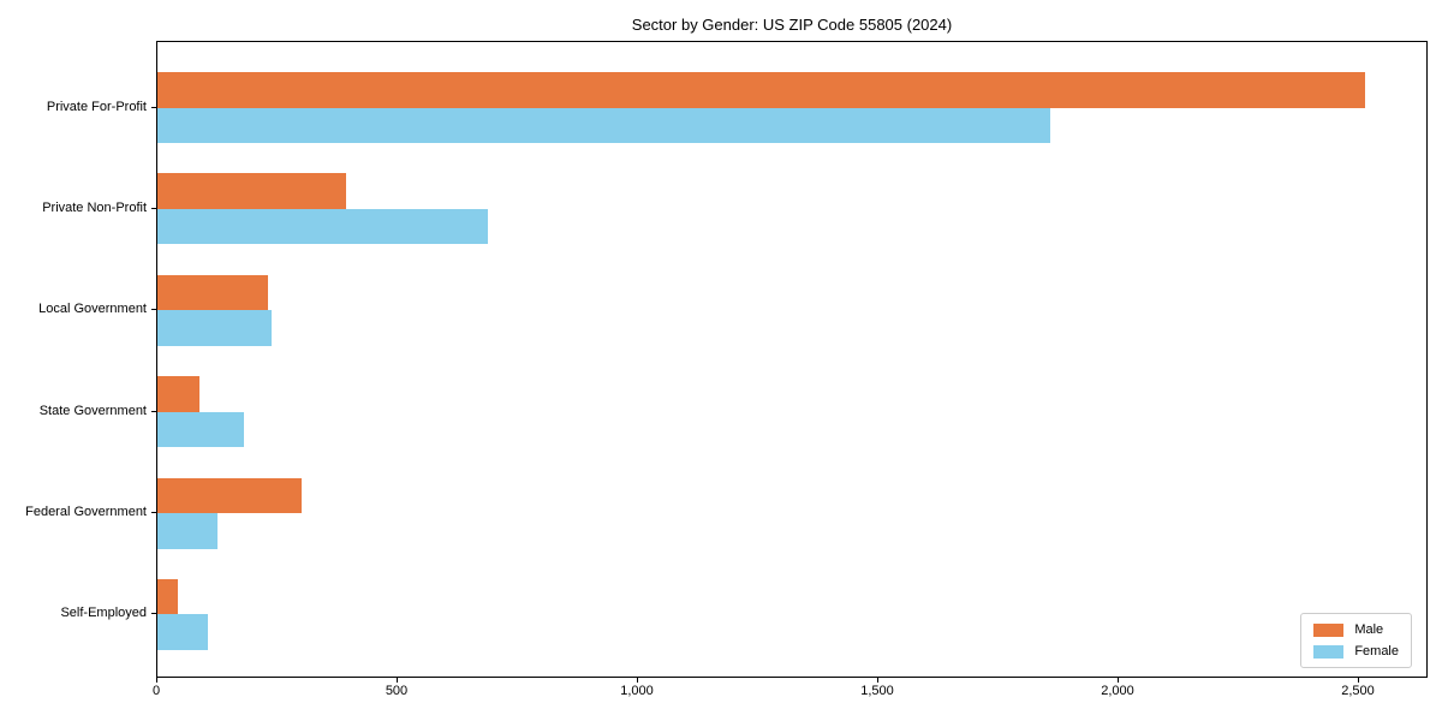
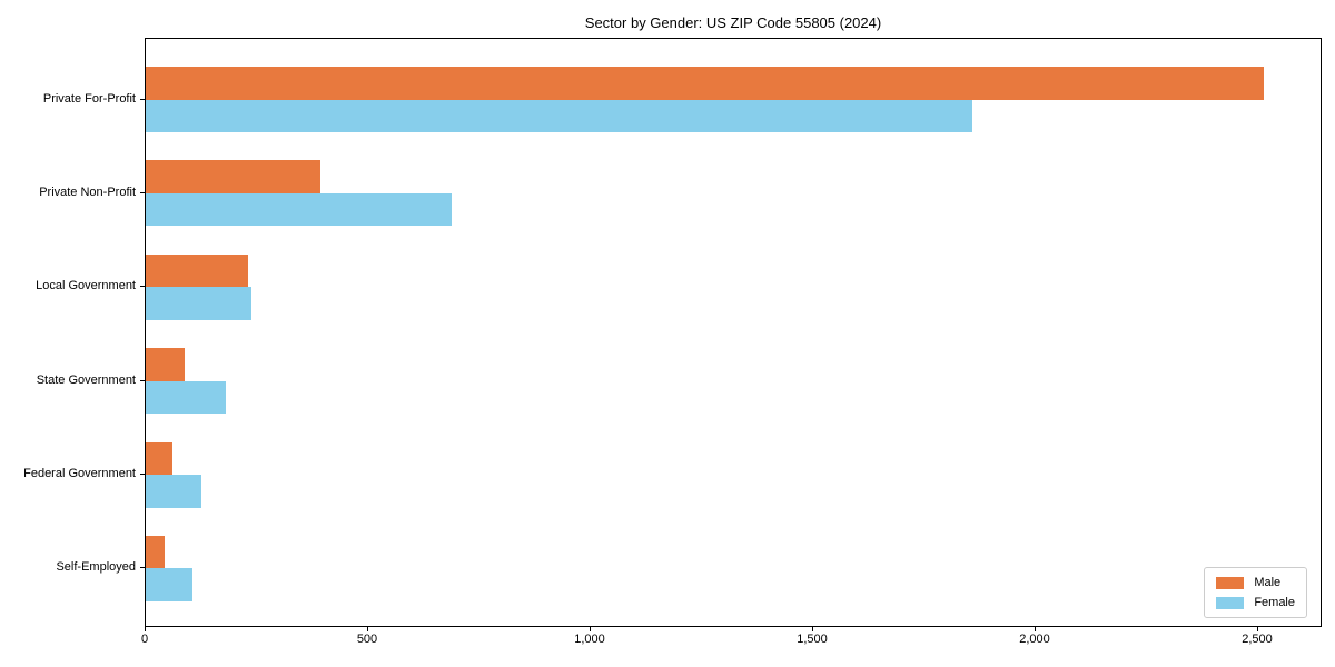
Male/Federal Government: 300 -> 60
